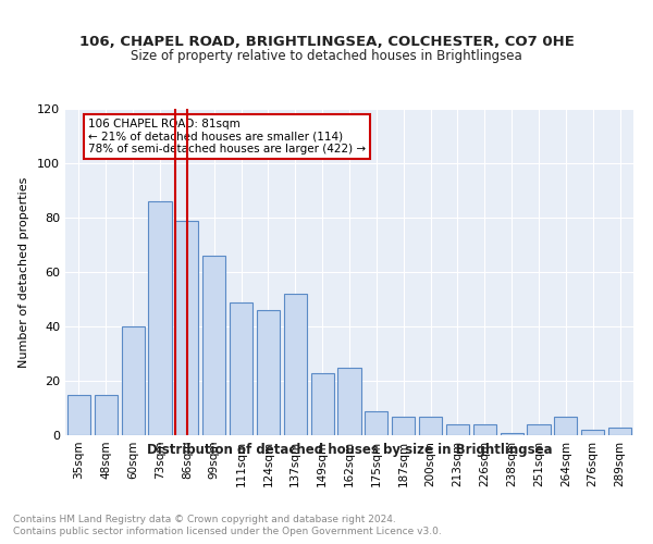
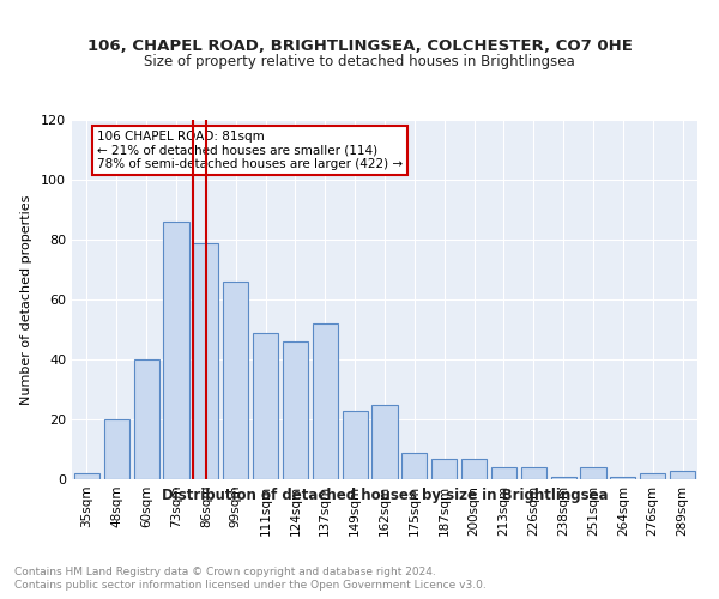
35sqm: 15 -> 2
48sqm: 15 -> 20
264sqm: 7 -> 1
